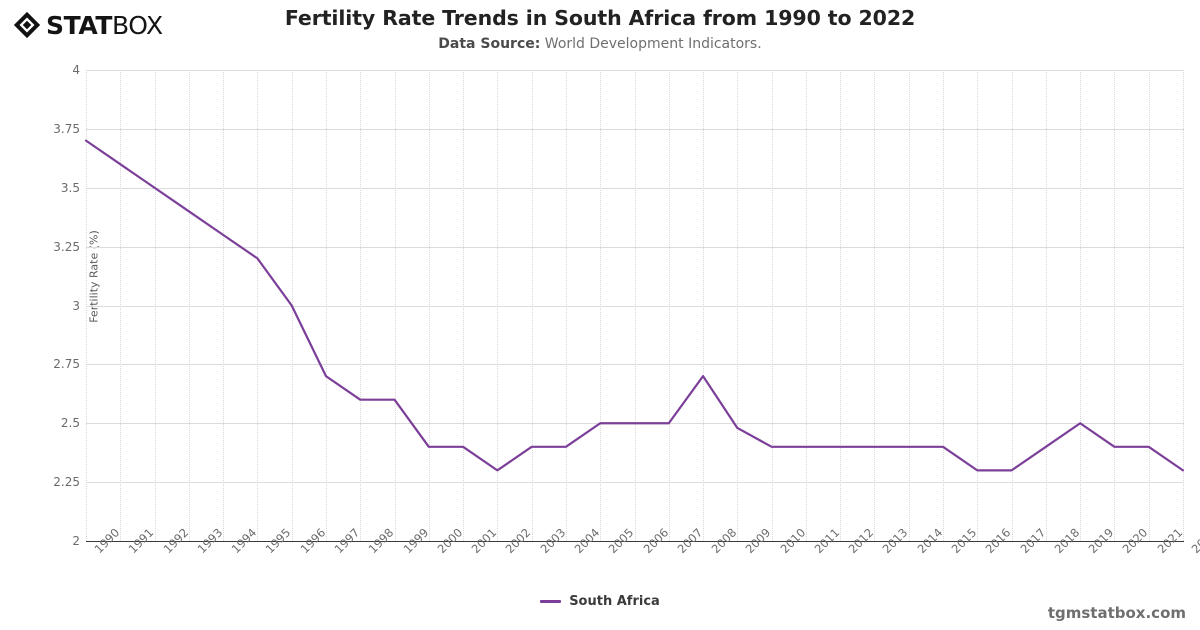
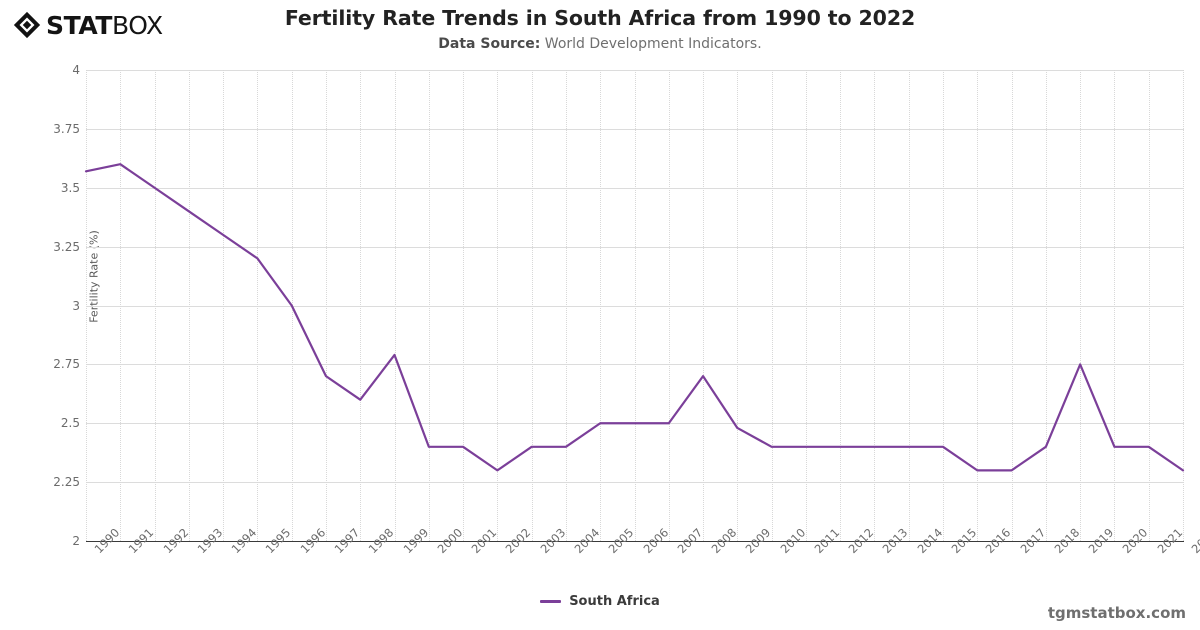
1990: 3.70 -> 3.57
1999: 2.60 -> 2.79
2019: 2.50 -> 2.75
